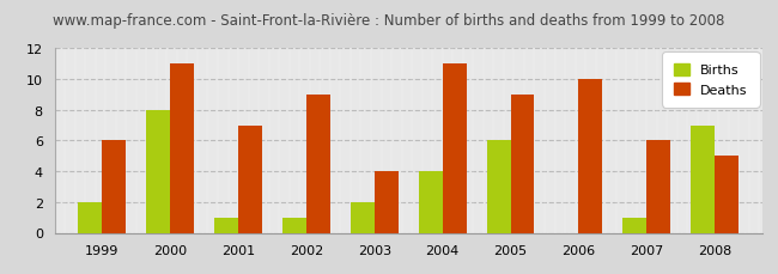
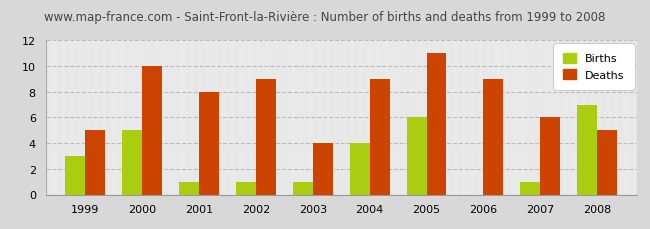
Births/1999: 2 -> 3
Deaths/1999: 6 -> 5
Births/2000: 8 -> 5
Deaths/2000: 11 -> 10
Deaths/2001: 7 -> 8
Births/2003: 2 -> 1
Deaths/2004: 11 -> 9
Deaths/2005: 9 -> 11
Deaths/2006: 10 -> 9
